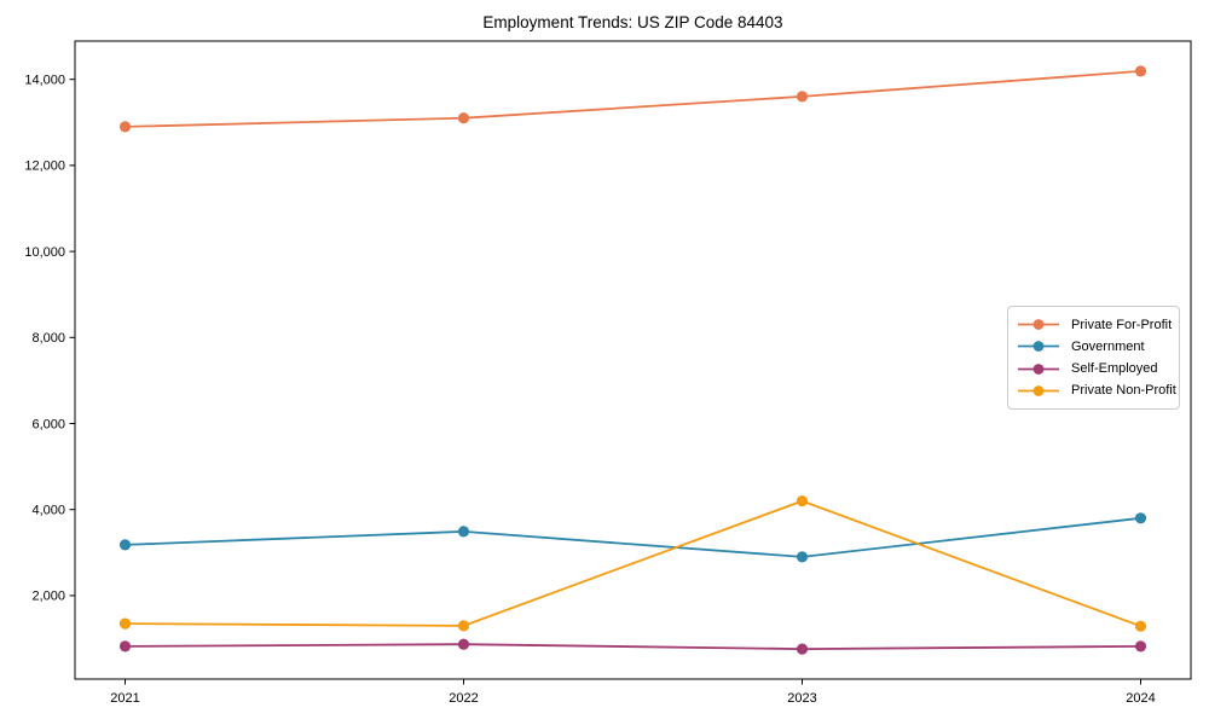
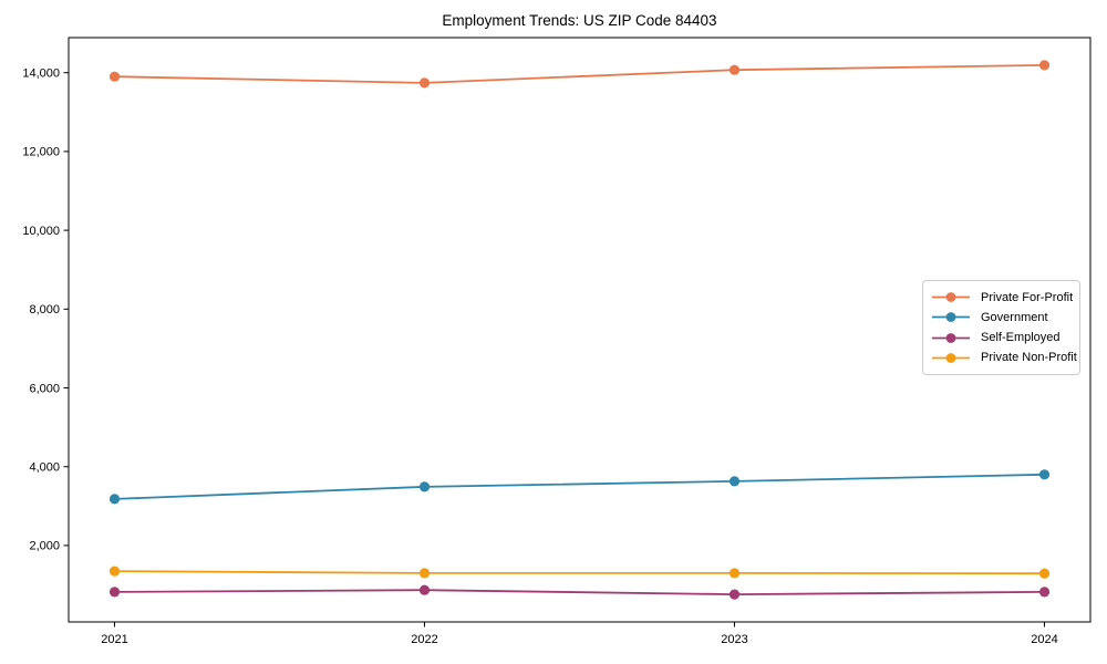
Private For-Profit/2021: 12900 -> 13900
Private For-Profit/2022: 13100 -> 13700
Private For-Profit/2023: 13600 -> 14100
Government/2023: 2900 -> 3600
Private Non-Profit/2023: 4200 -> 1300
